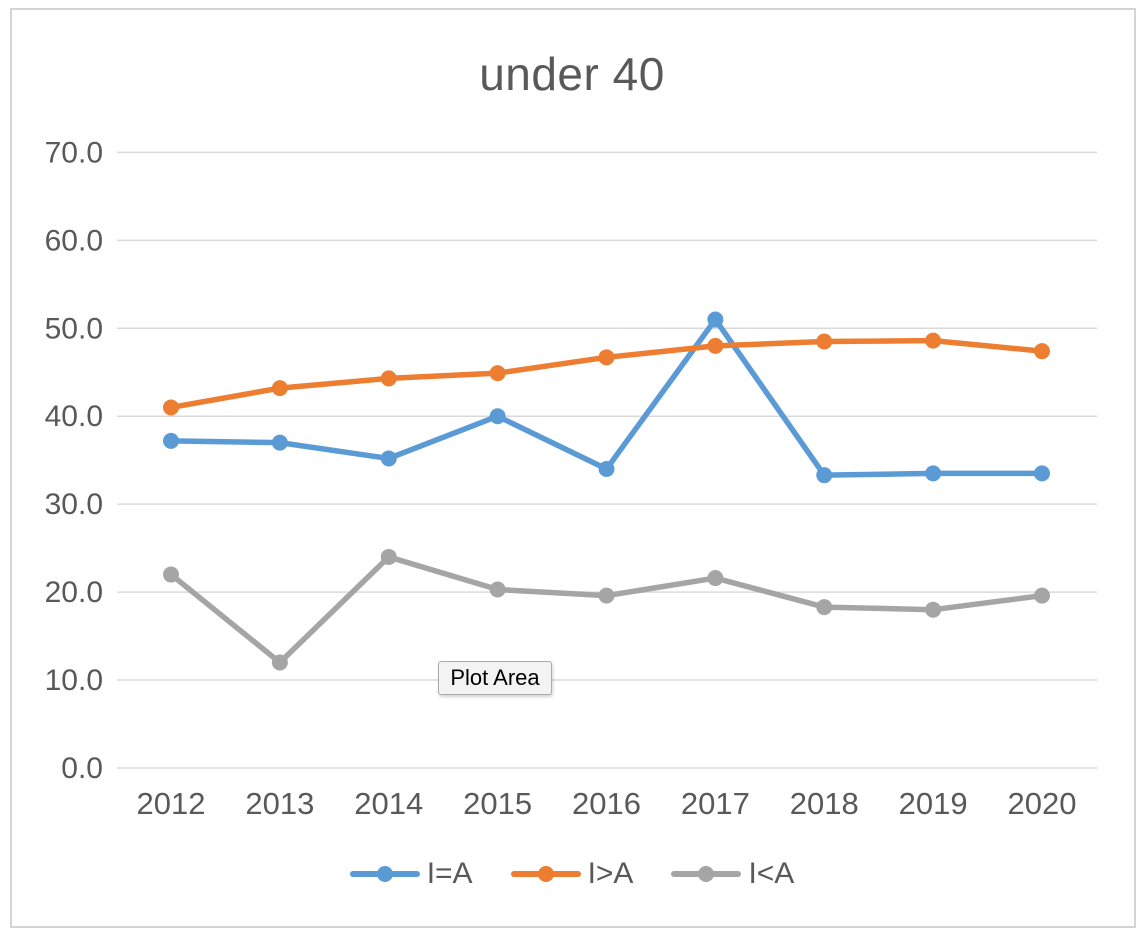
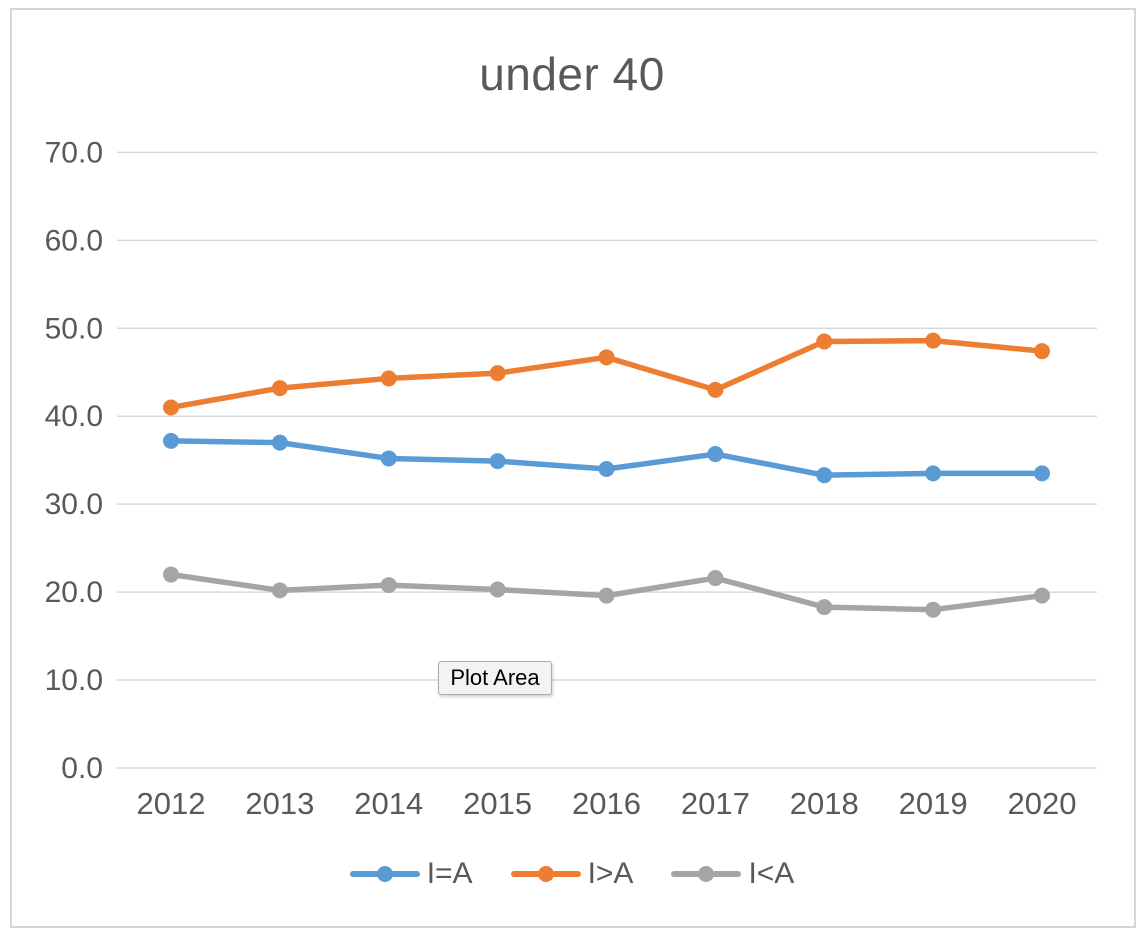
I<A/2013: 12 -> 20
I<A/2014: 24 -> 21
I=A/2015: 40 -> 35
I=A/2017: 51 -> 36
I>A/2017: 48 -> 43
